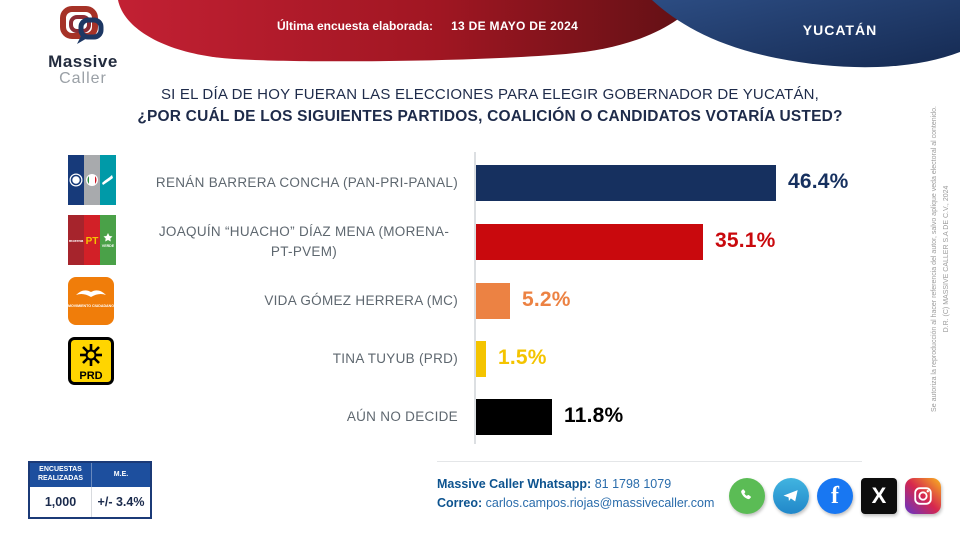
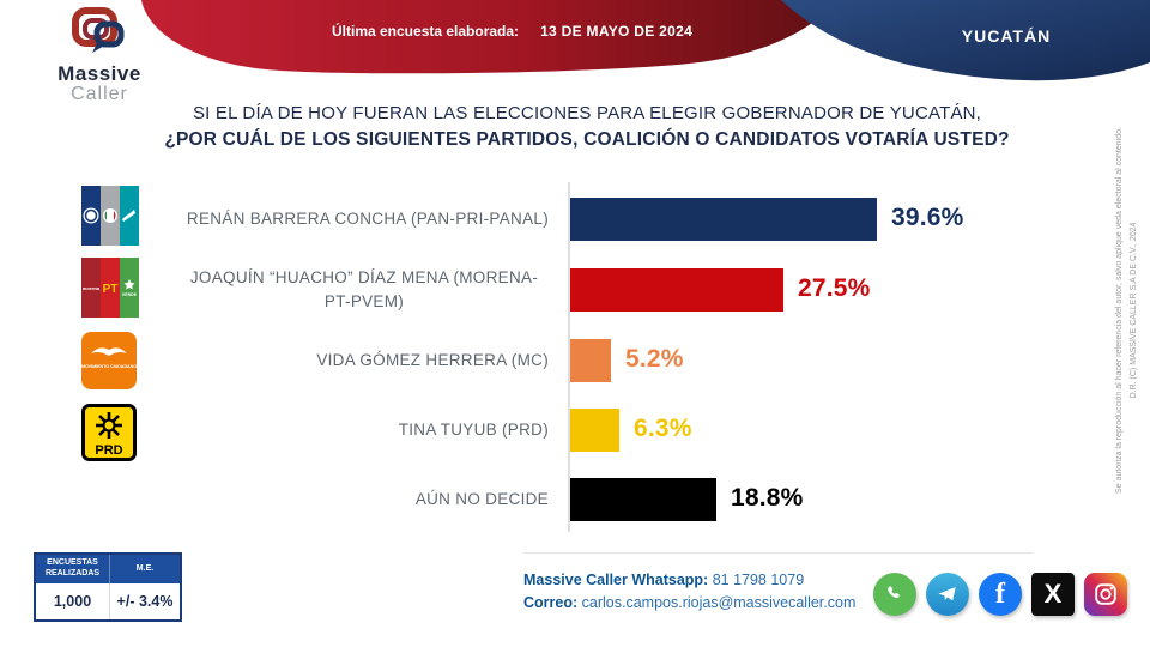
RENÁN BARRERA CONCHA (PAN-PRI-PANAL): 46.4% -> 39.6%
JOAQUÍN “HUACHO” DÍAZ MENA (MORENA-PT-PVEM): 35.1% -> 27.5%
TINA TUYUB (PRD): 1.5% -> 6.3%
AÚN NO DECIDE: 11.8% -> 18.8%
